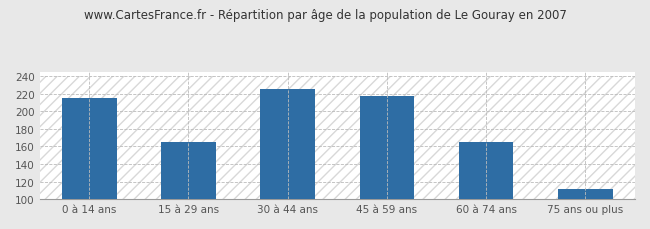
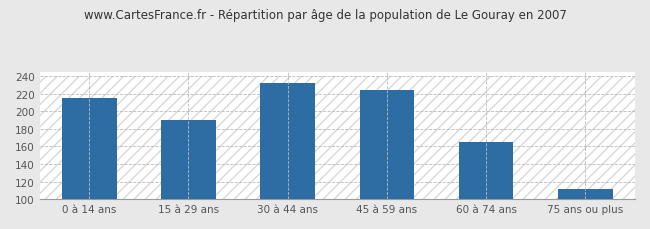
15 à 29 ans: 165 -> 190
30 à 44 ans: 226 -> 232
45 à 59 ans: 218 -> 224
